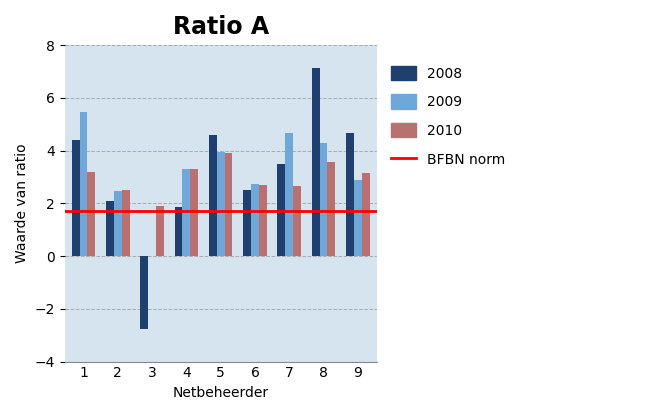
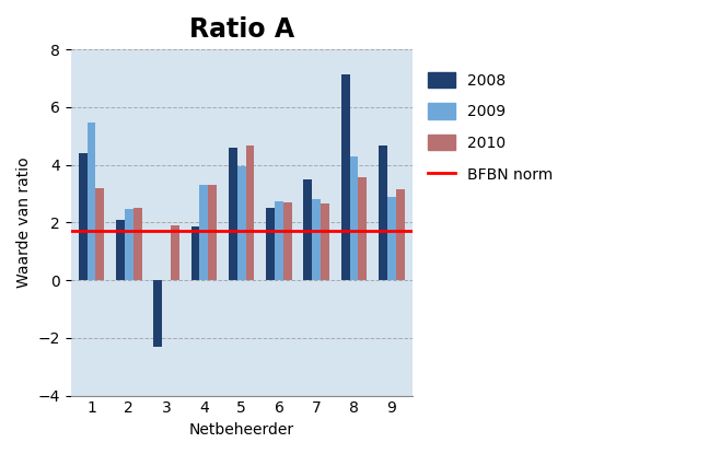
2008/3: -2.75 -> -2.30
2010/5: 3.90 -> 4.65
2009/7: 4.65 -> 2.80
